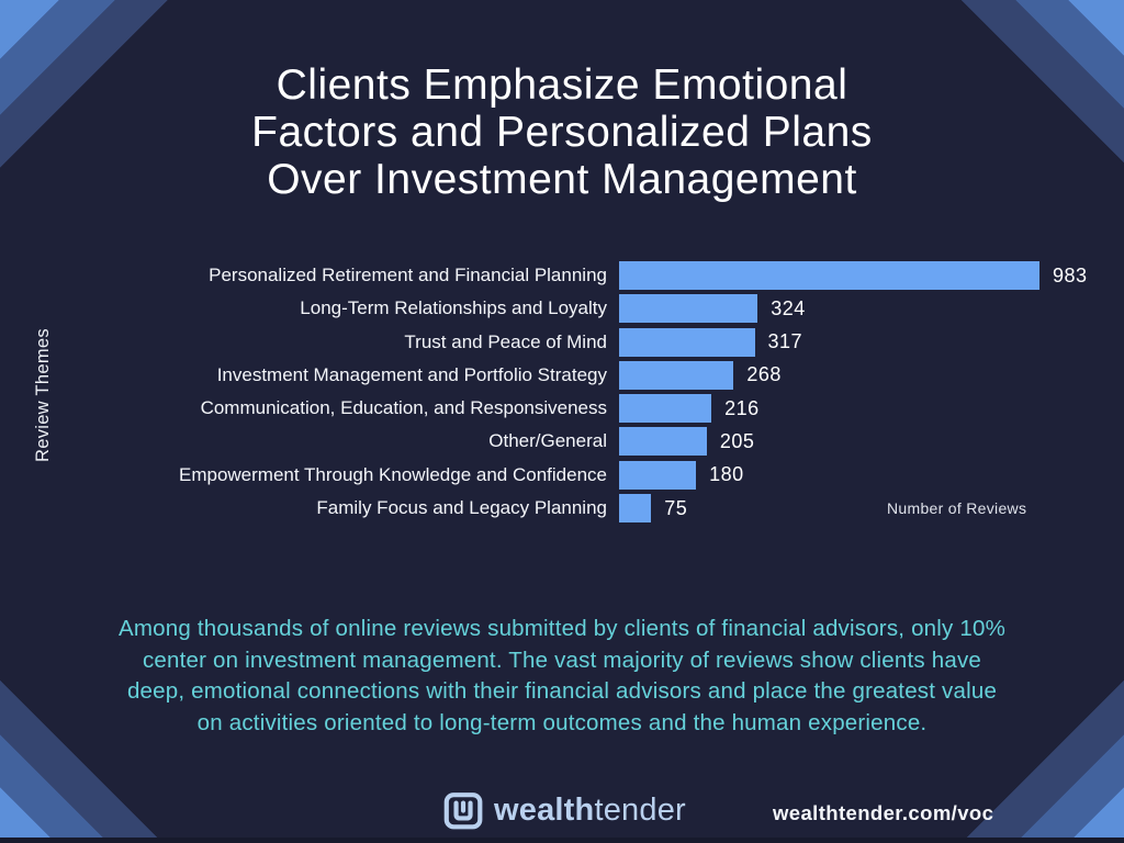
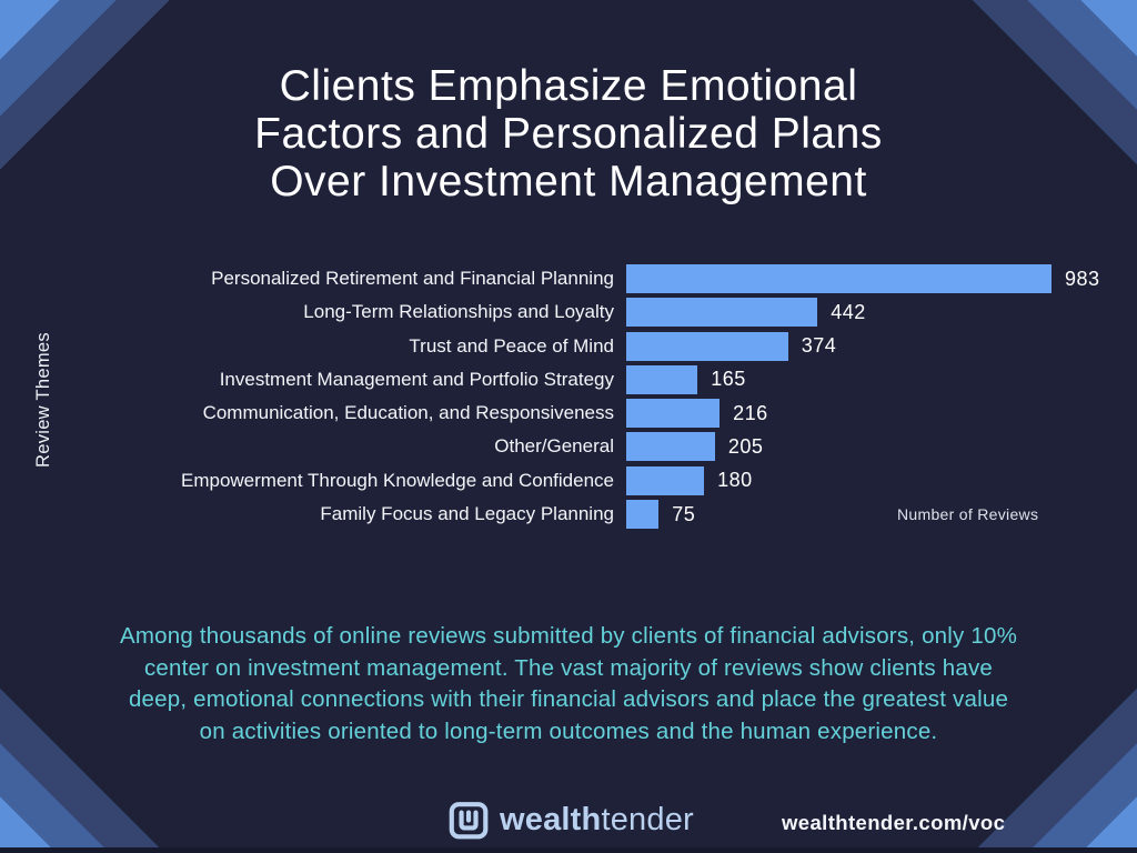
Long-Term Relationships and Loyalty: 324 -> 442
Trust and Peace of Mind: 317 -> 374
Investment Management and Portfolio Strategy: 268 -> 165
